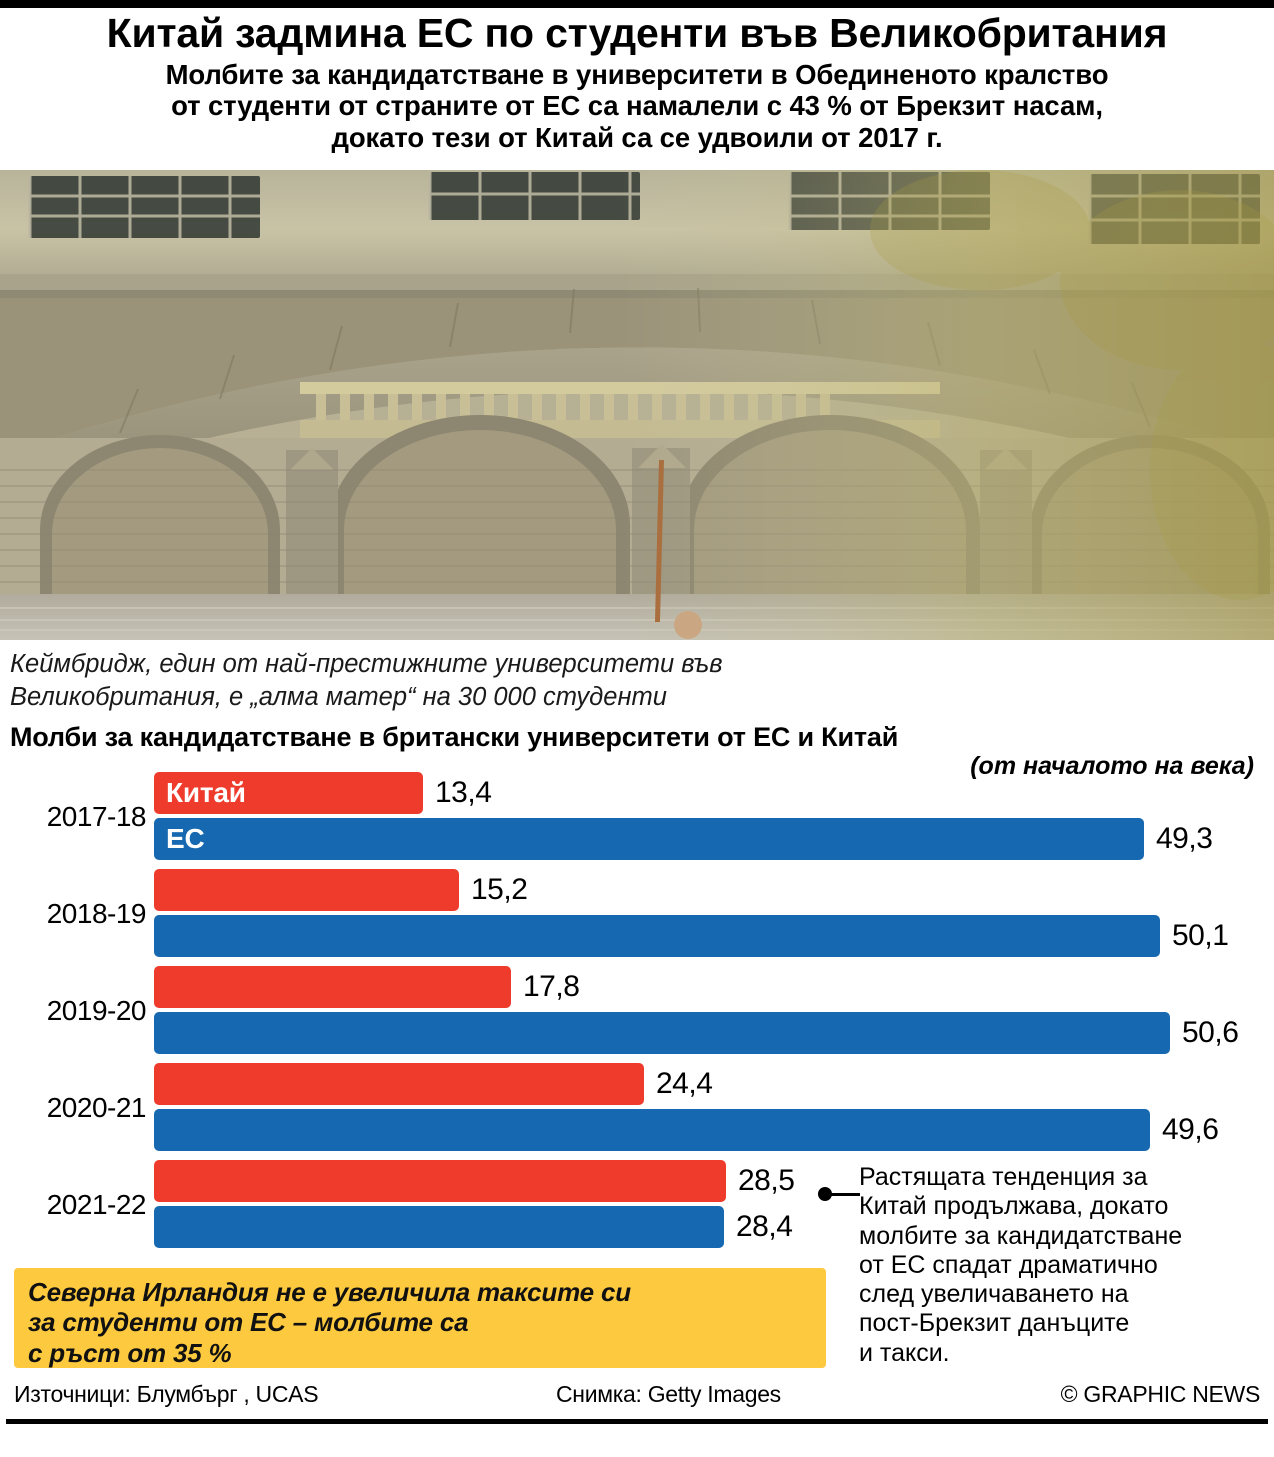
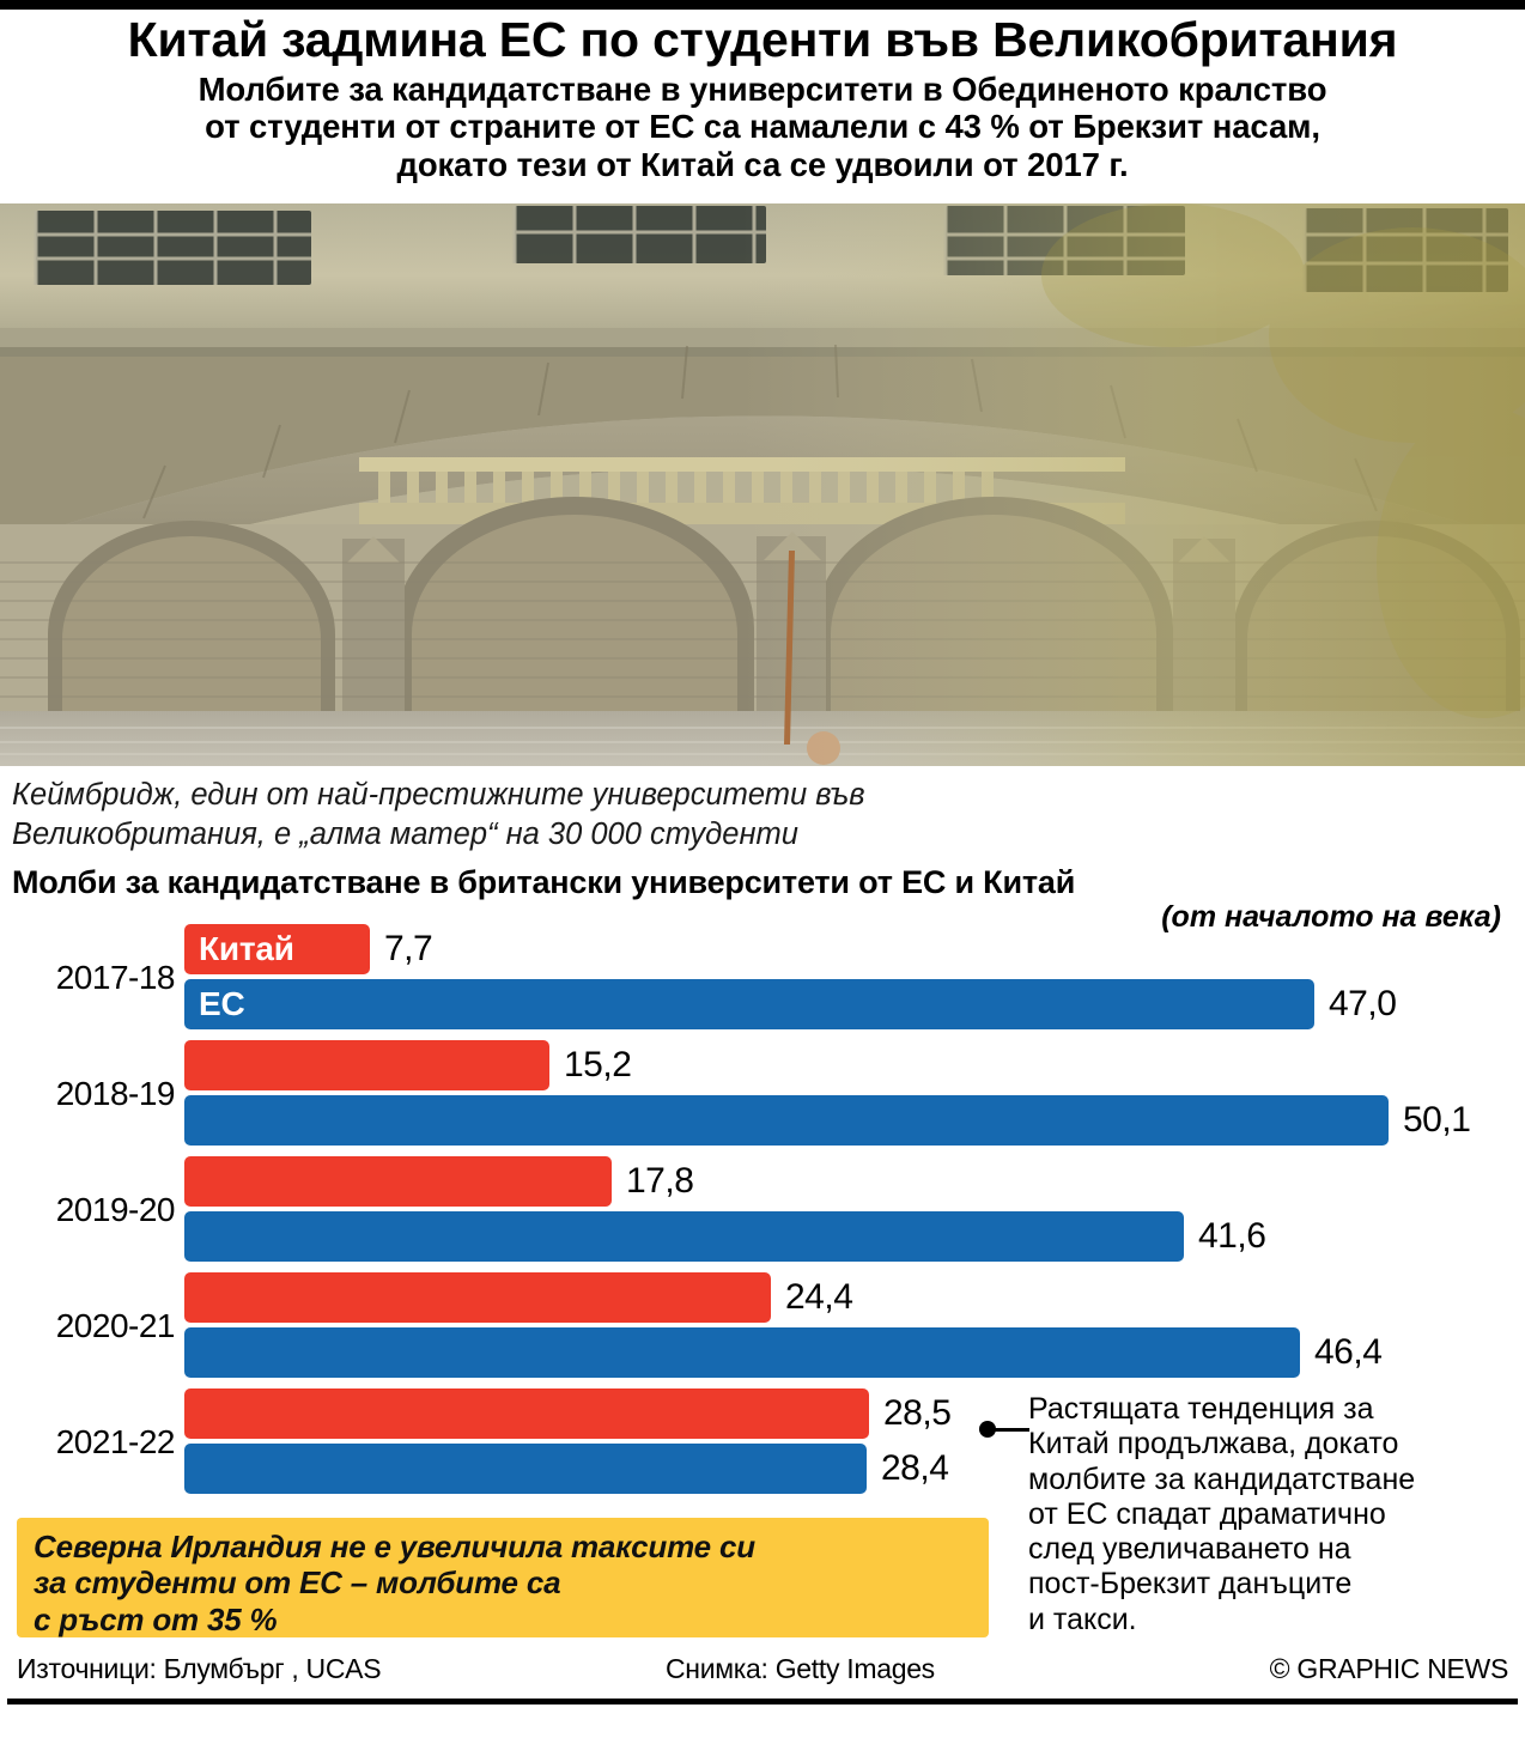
Китай/2017-18: 13,4 -> 7,7
ЕС/2017-18: 49,3 -> 47,0
ЕС/2019-20: 50,6 -> 41,6
ЕС/2020-21: 49,6 -> 46,4
